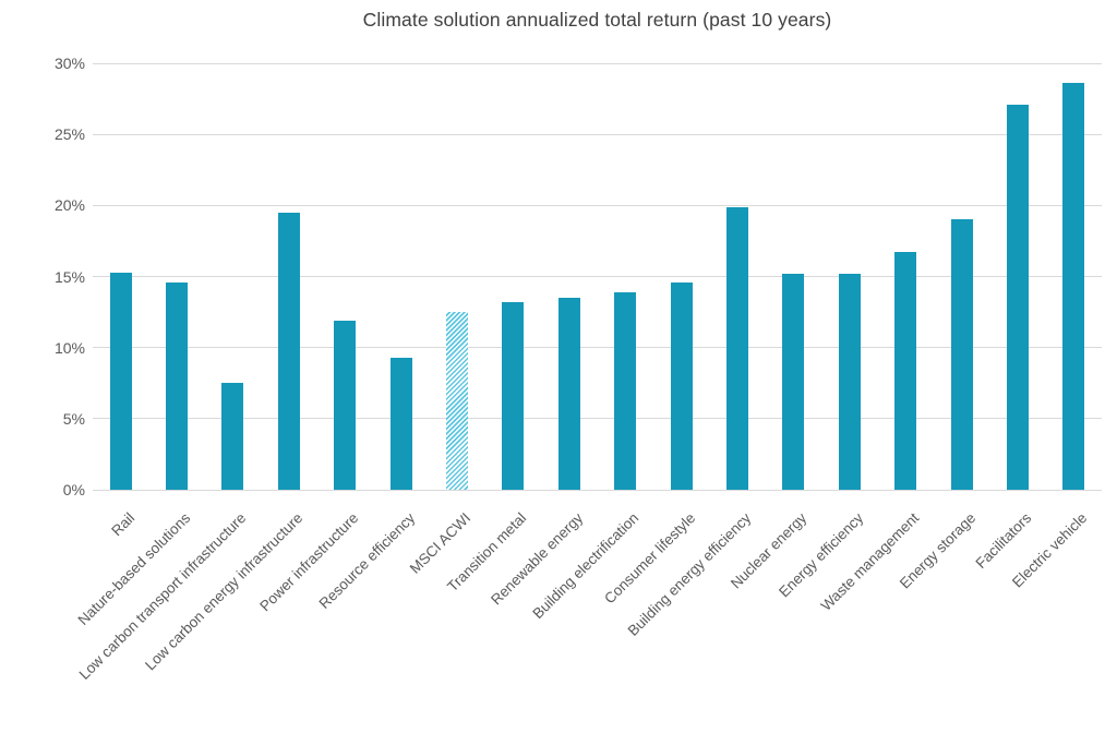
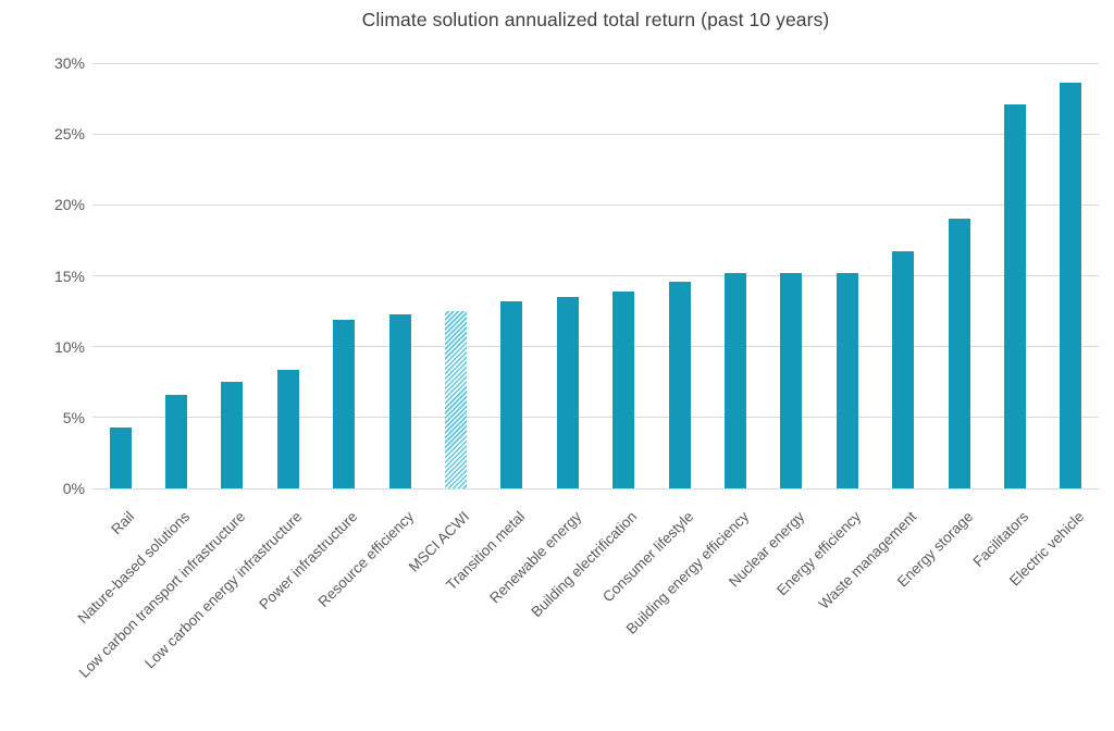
Rail: 15.3% -> 4.3%
Nature-based solutions: 14.6% -> 6.6%
Low carbon energy infrastructure: 19.5% -> 8.4%
Resource efficiency: 9.3% -> 12.3%
Building energy efficiency: 19.9% -> 15.2%
